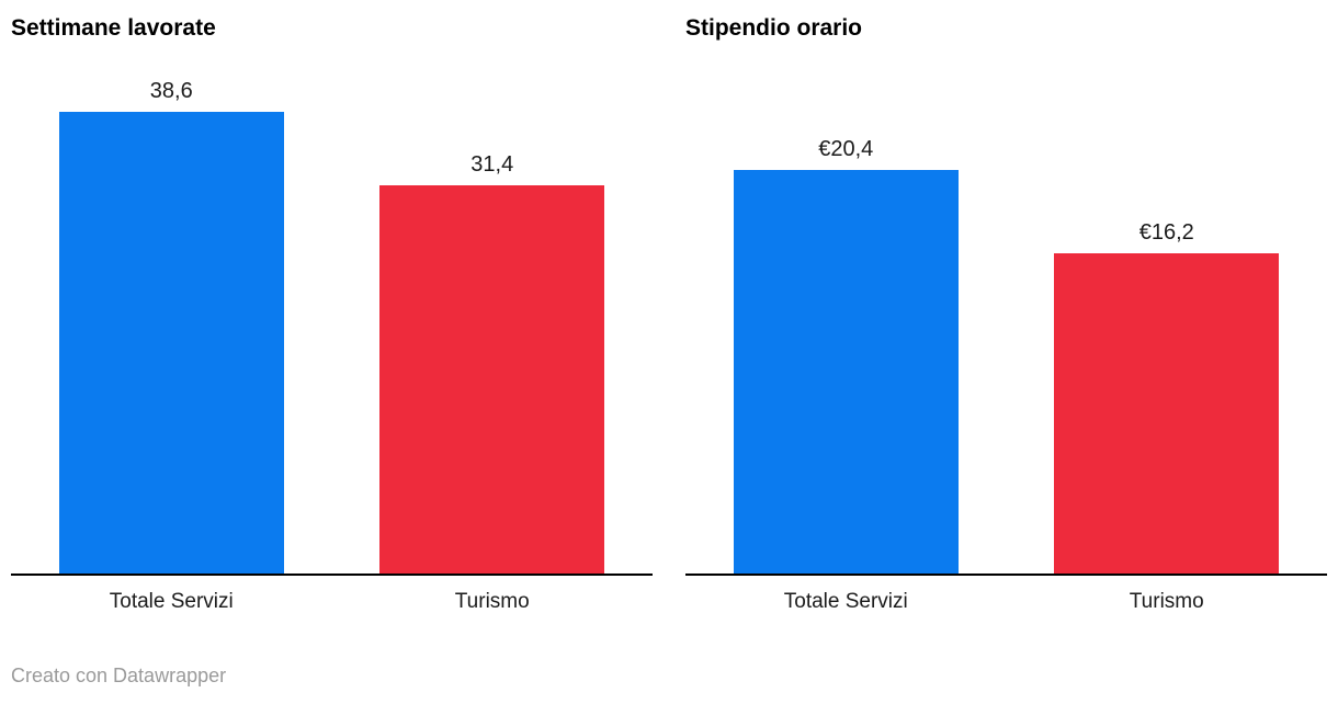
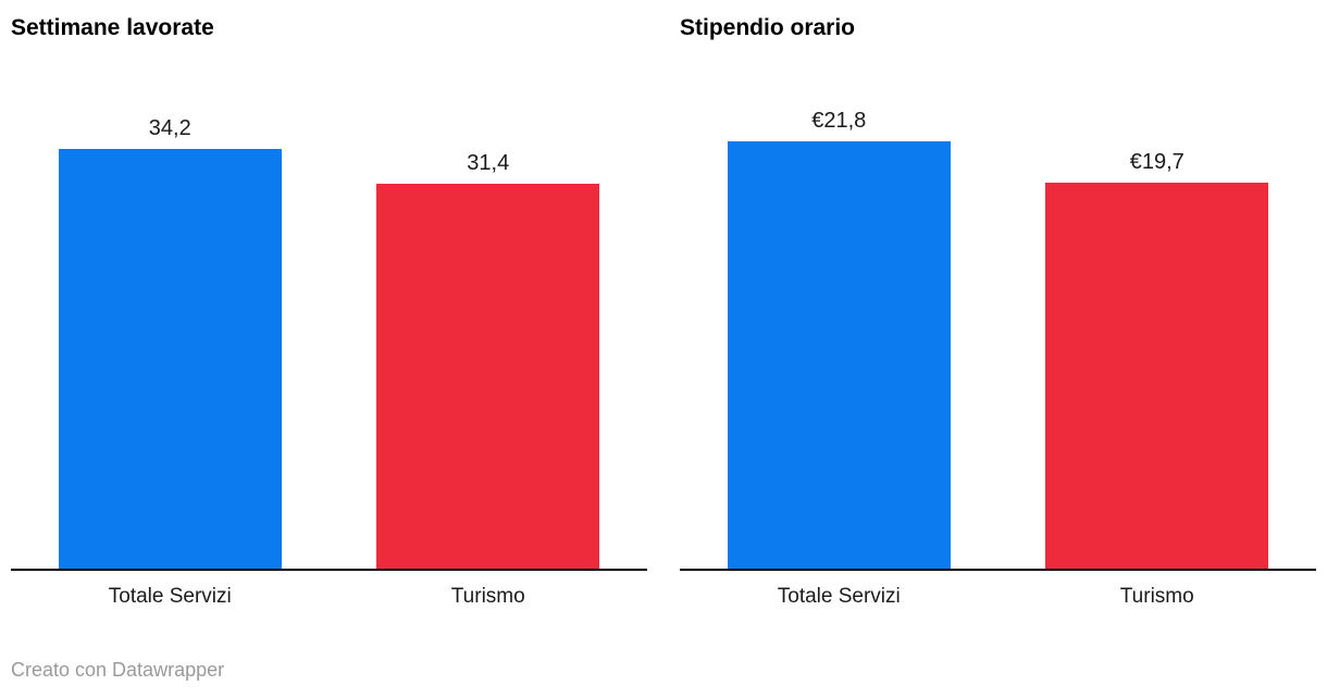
Settimane lavorate/Totale Servizi: 38,6 -> 34,2
Stipendio orario/Totale Servizi: €20,4 -> €21,8
Stipendio orario/Turismo: €16,2 -> €19,7
